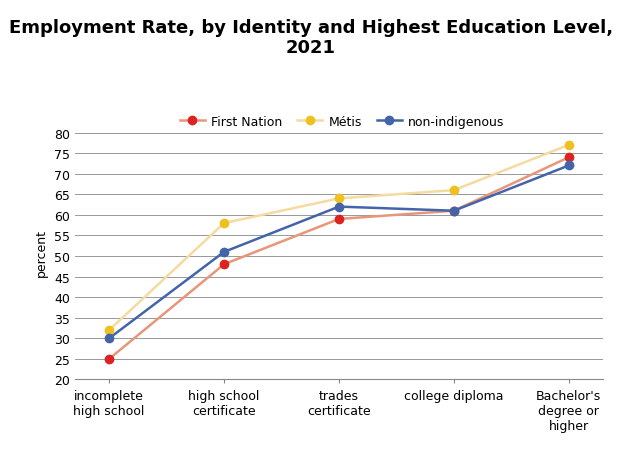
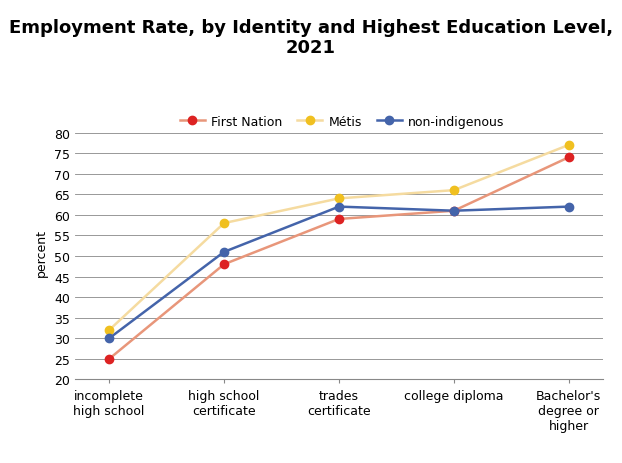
non-indigenous/Bachelor's degree or higher: 72 -> 62
